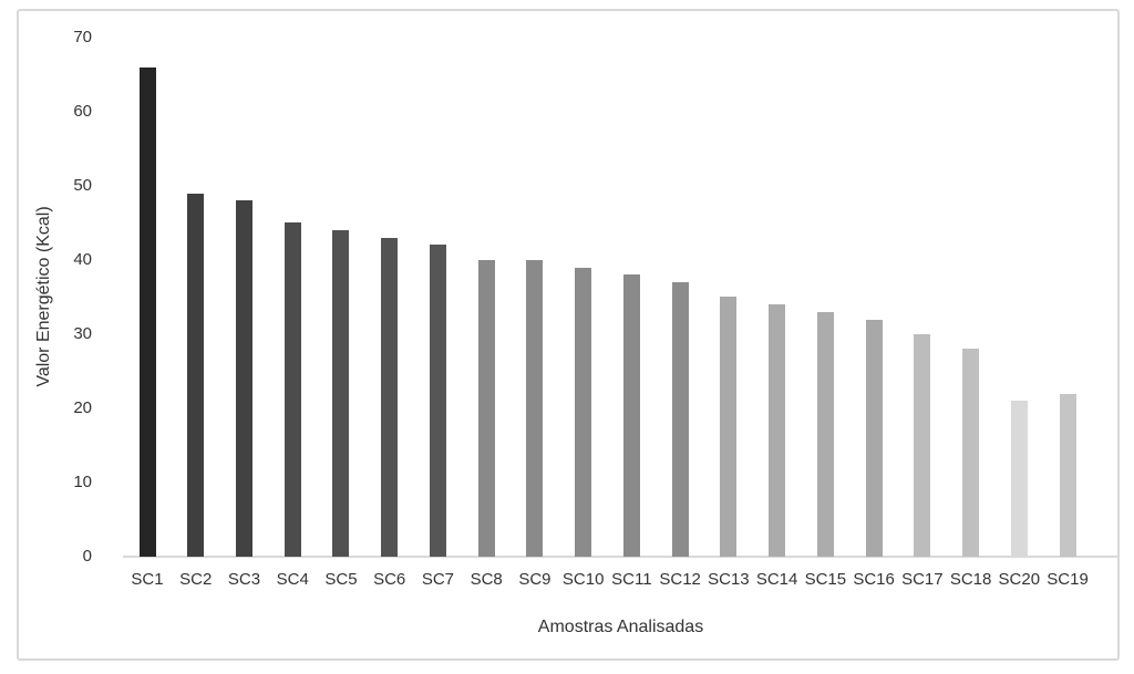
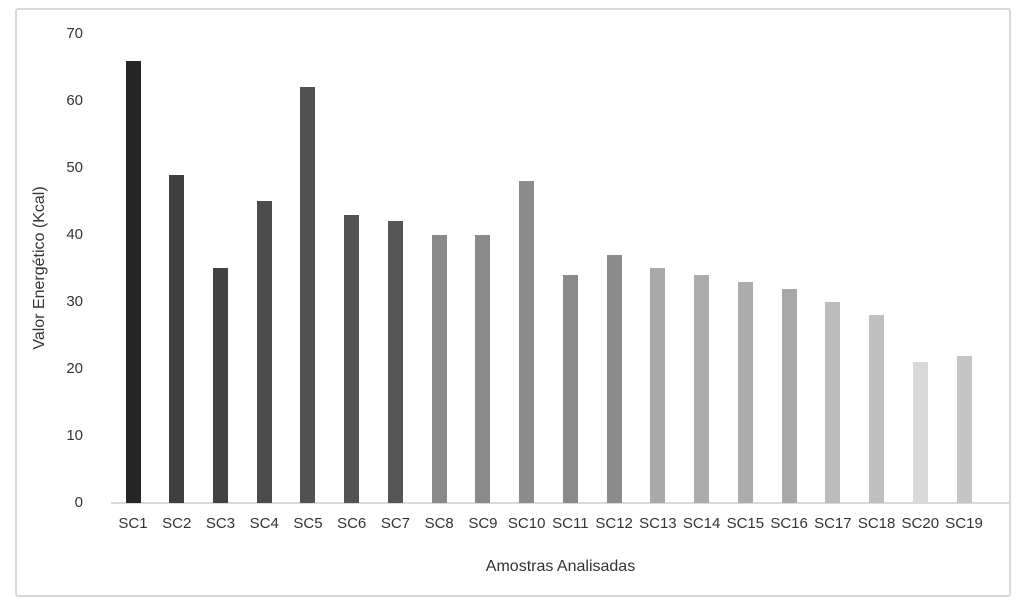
SC3: 48 -> 35
SC5: 44 -> 62
SC10: 39 -> 48
SC11: 38 -> 34
